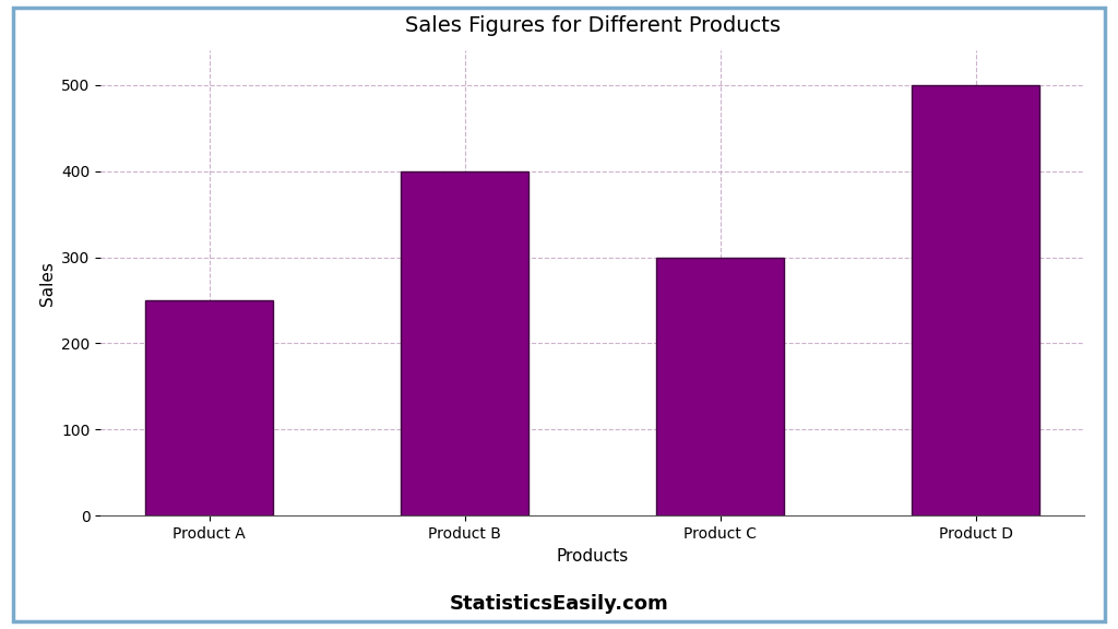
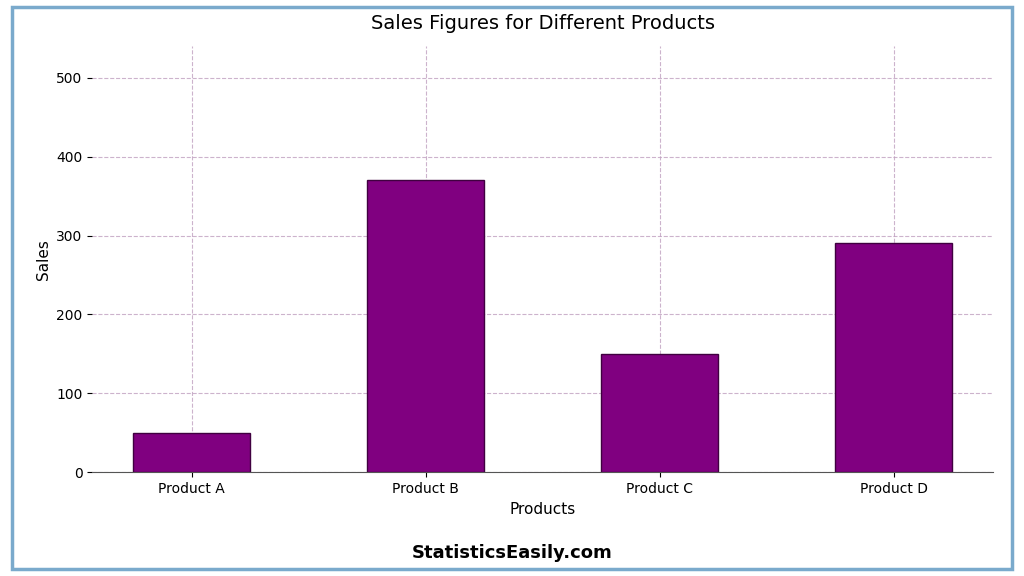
Product A: 250 -> 50
Product B: 400 -> 370
Product C: 300 -> 150
Product D: 500 -> 290
